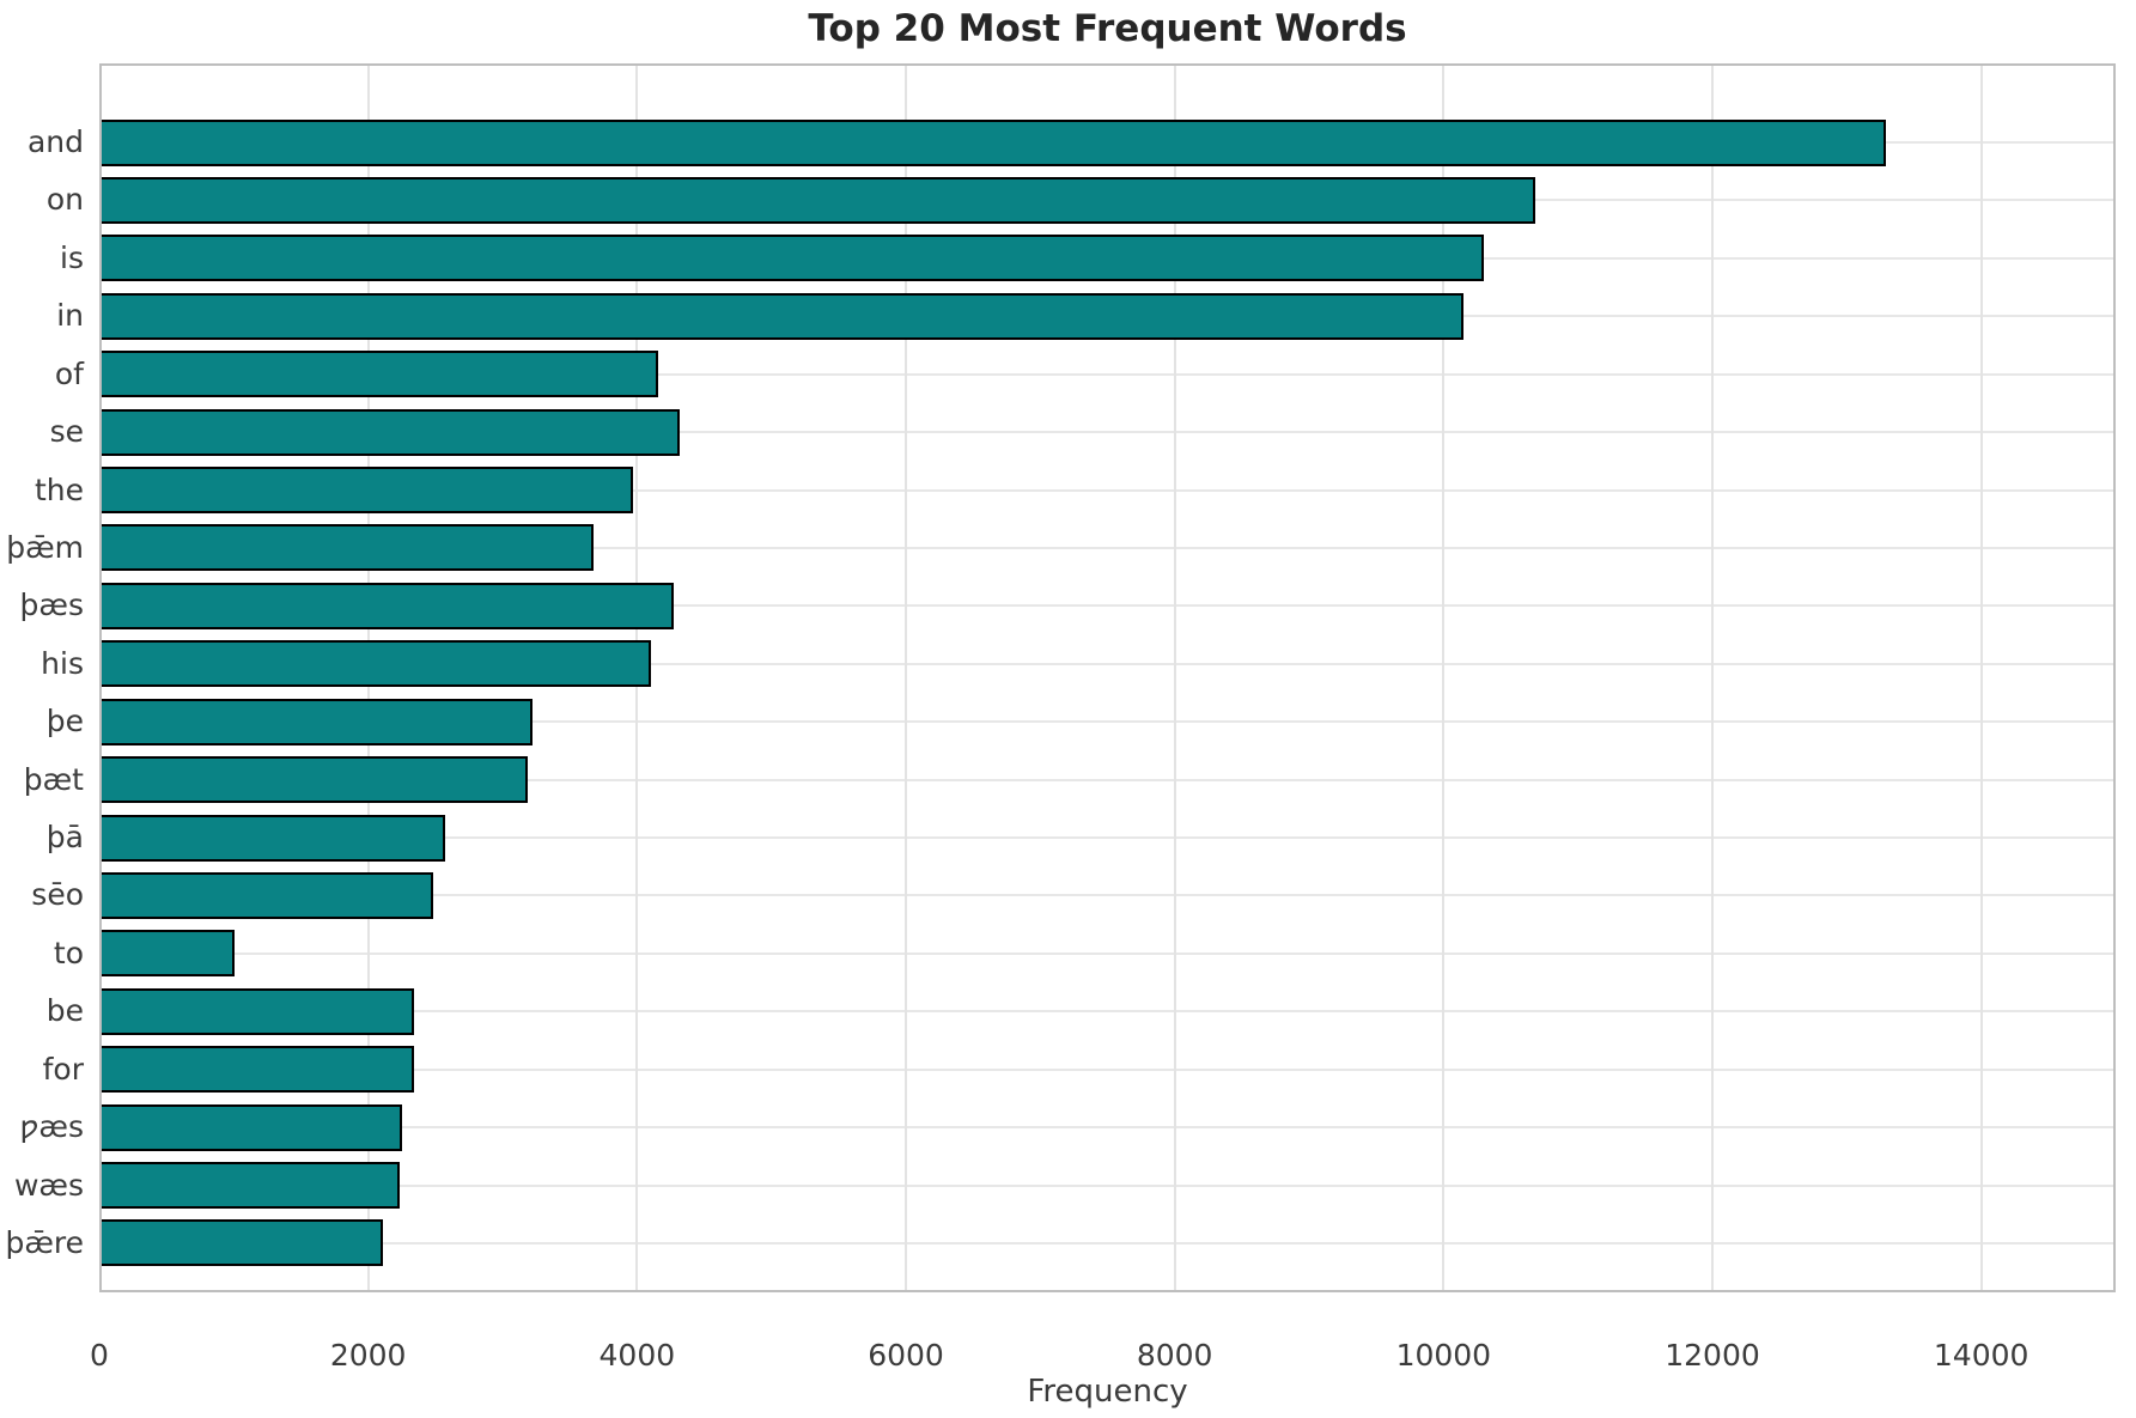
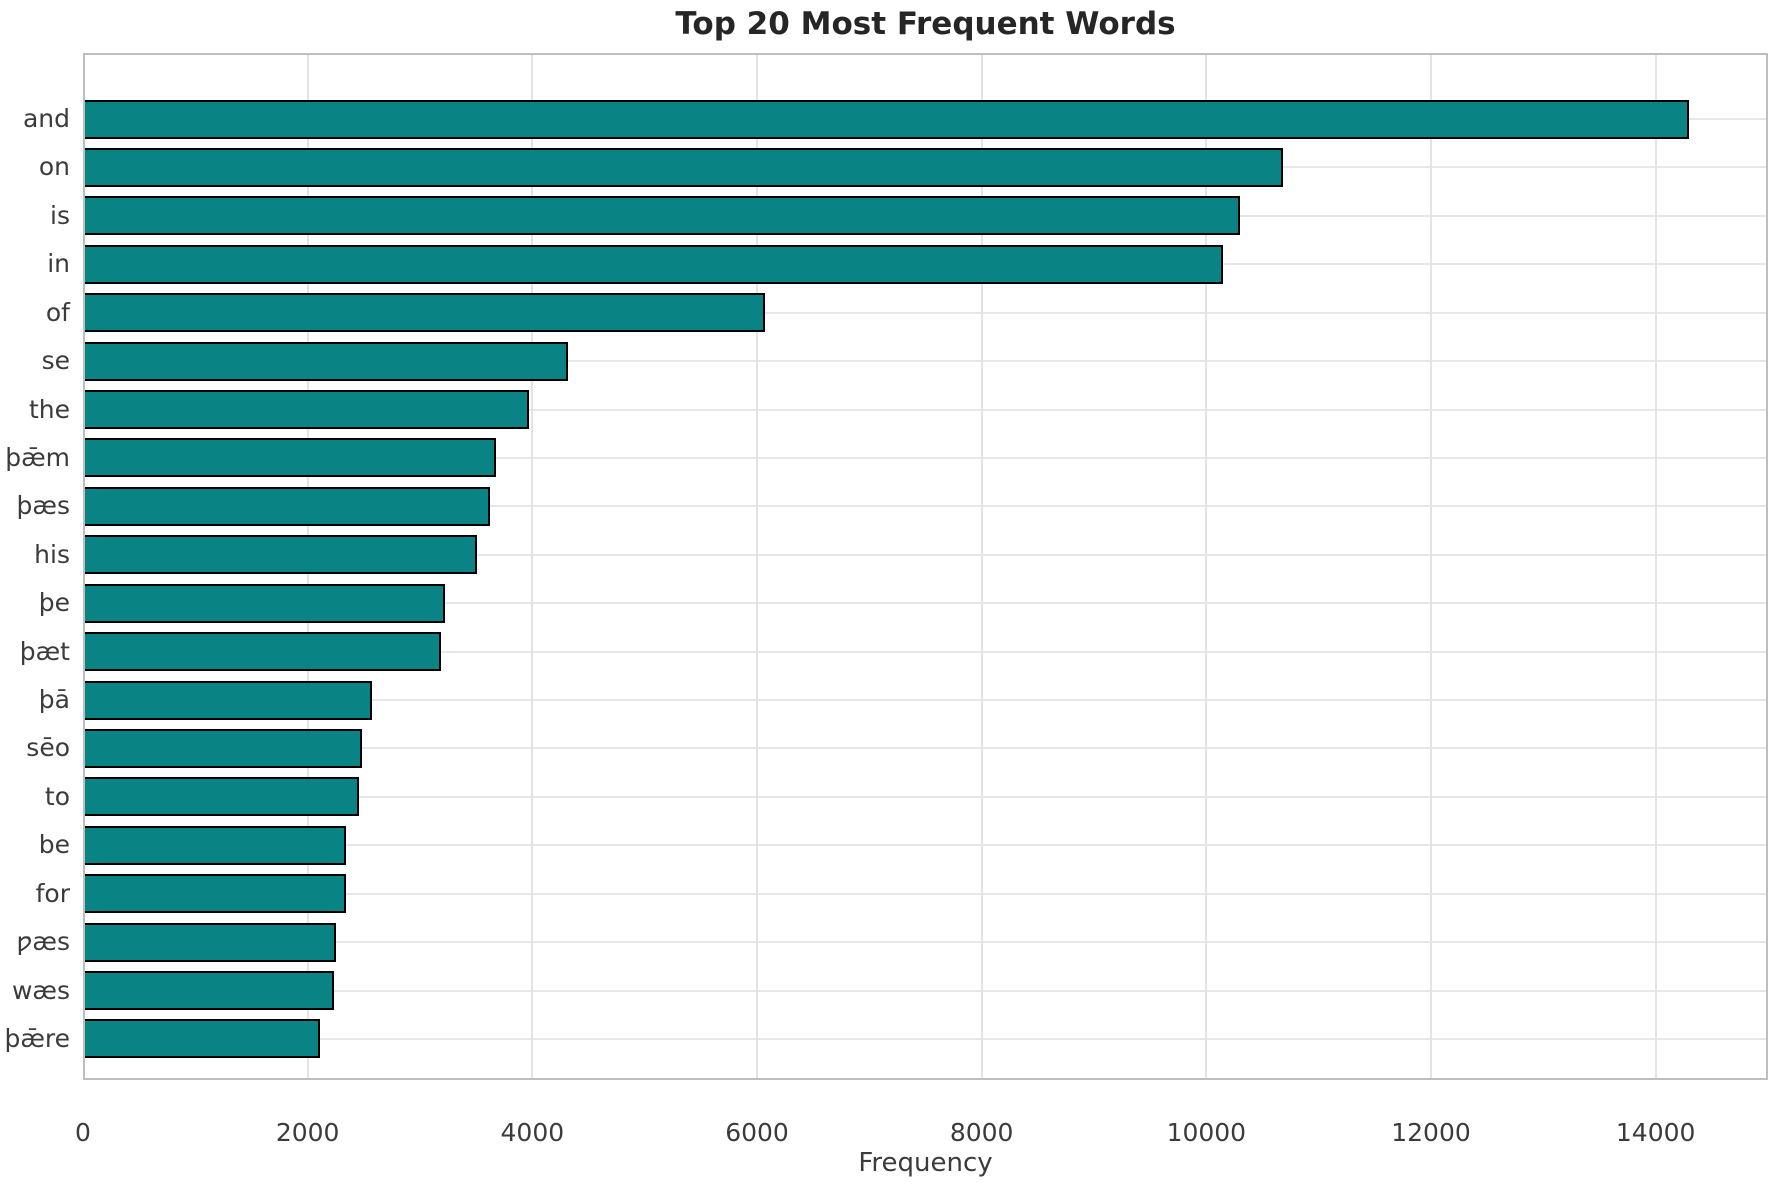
and: 13290 -> 14300
of: 4160 -> 6070
þæs: 4270 -> 3620
his: 4100 -> 3510
to: 1010 -> 2460
